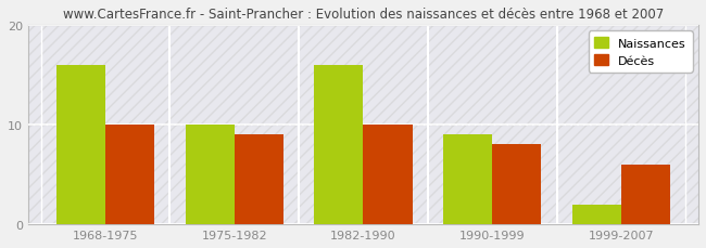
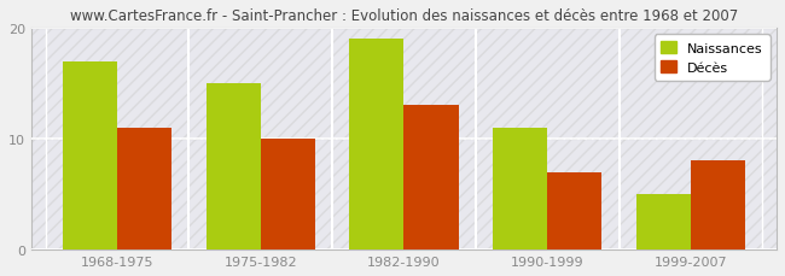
Naissances/1968-1975: 16 -> 17
Décès/1968-1975: 10 -> 11
Naissances/1975-1982: 10 -> 15
Décès/1975-1982: 9 -> 10
Naissances/1982-1990: 16 -> 19
Décès/1982-1990: 10 -> 13
Naissances/1990-1999: 9 -> 11
Décès/1990-1999: 8 -> 7
Naissances/1999-2007: 2 -> 5
Décès/1999-2007: 6 -> 8
